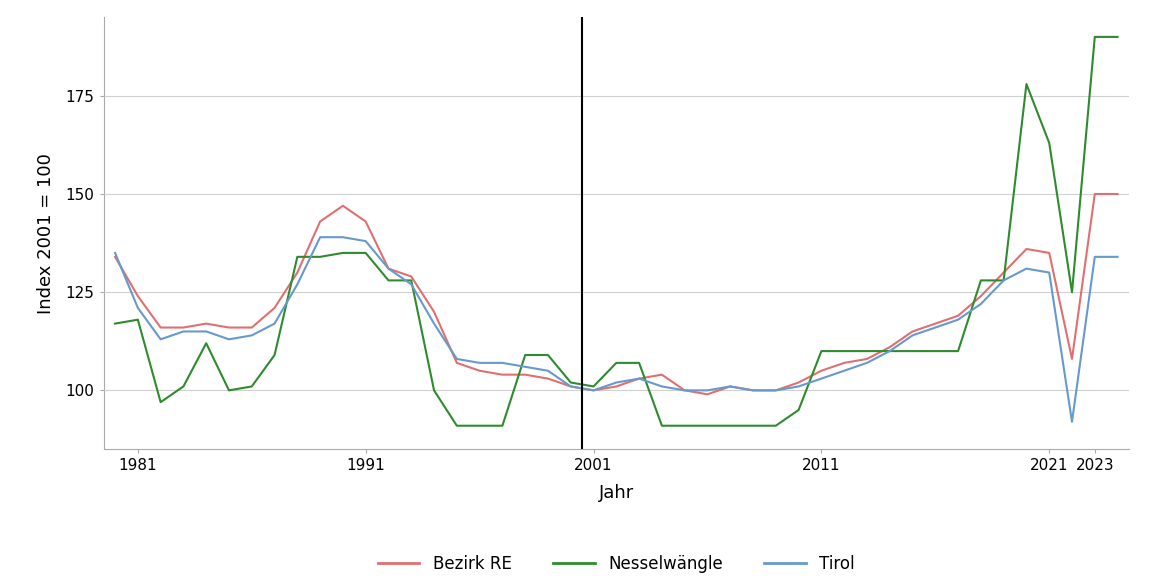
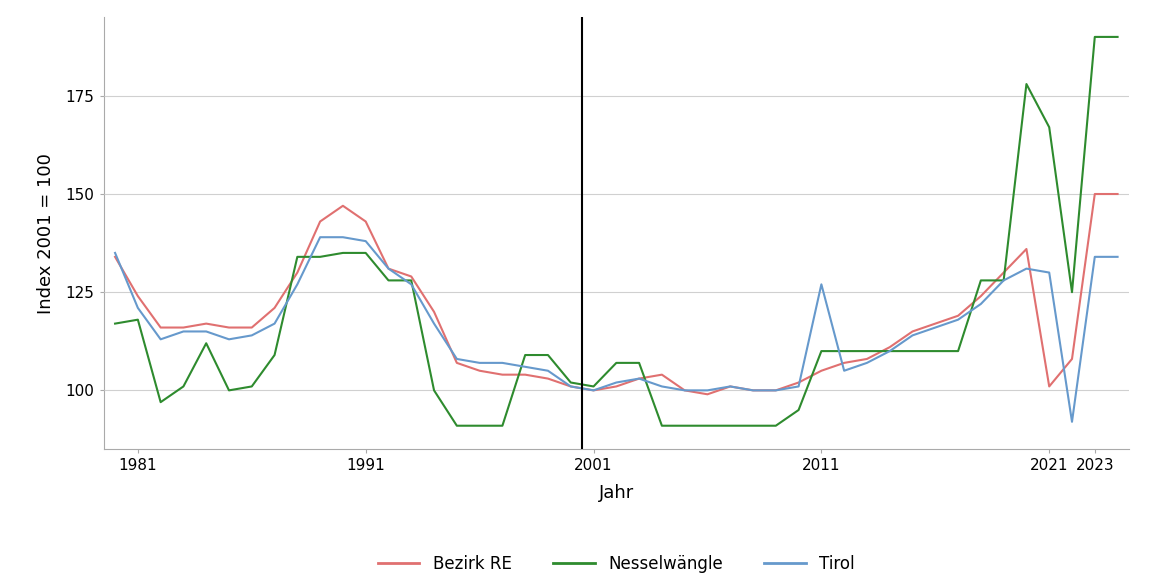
Tirol/2011: 103 -> 127
Bezirk RE/2021: 135 -> 101
Nesselwängle/2021: 163 -> 167
